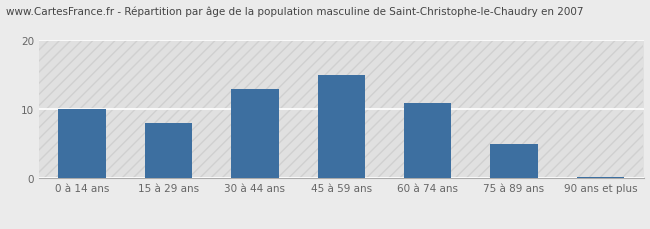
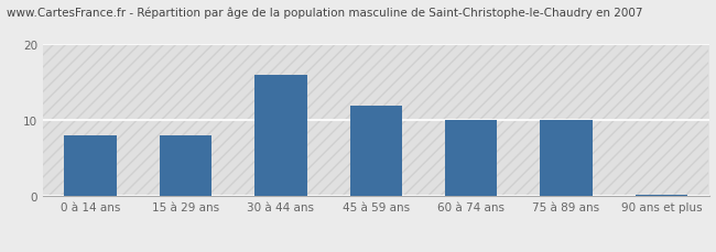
0 à 14 ans: 10.0 -> 8.0
30 à 44 ans: 13.0 -> 16.0
45 à 59 ans: 15.0 -> 12.0
60 à 74 ans: 11.0 -> 10.0
75 à 89 ans: 5.0 -> 10.0
